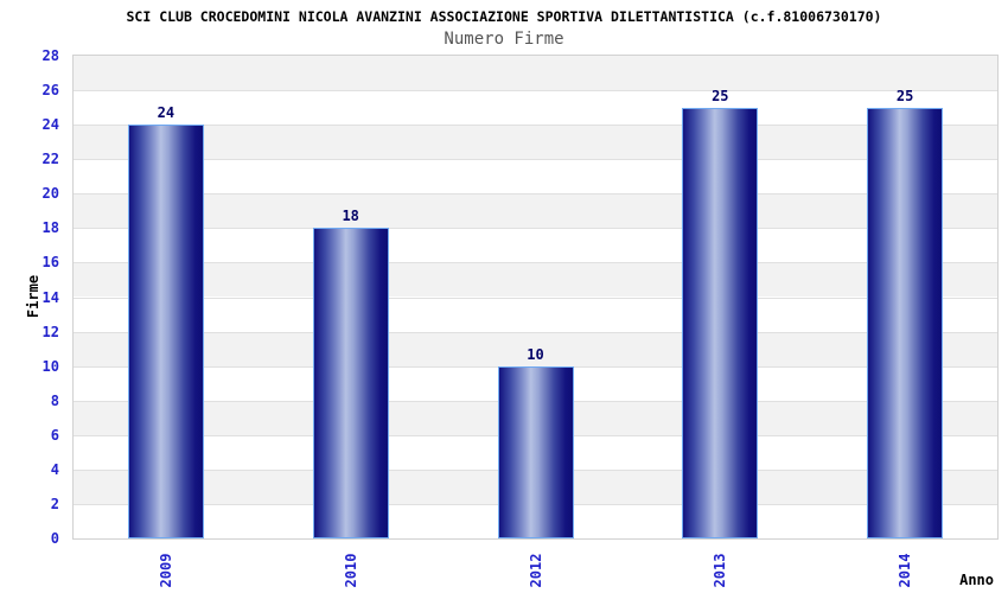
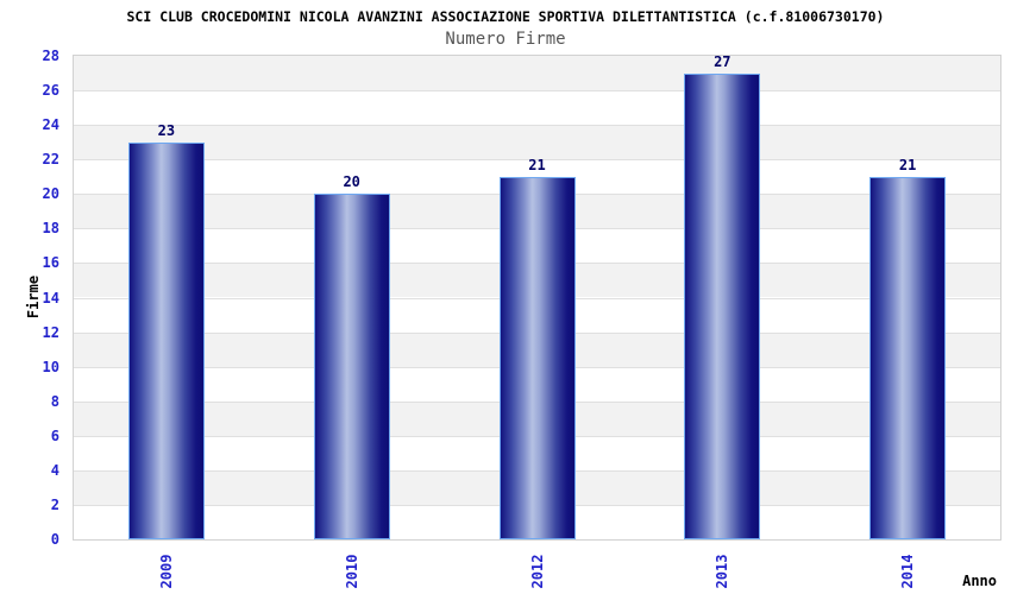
2009: 24 -> 23
2010: 18 -> 20
2012: 10 -> 21
2013: 25 -> 27
2014: 25 -> 21
